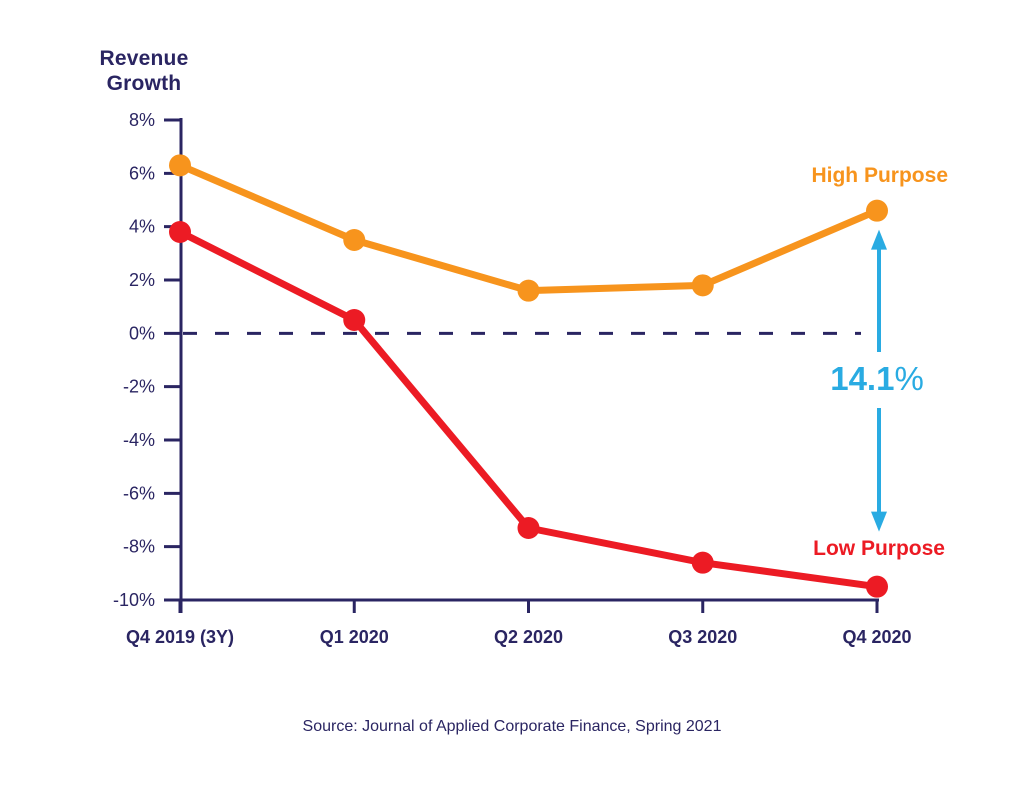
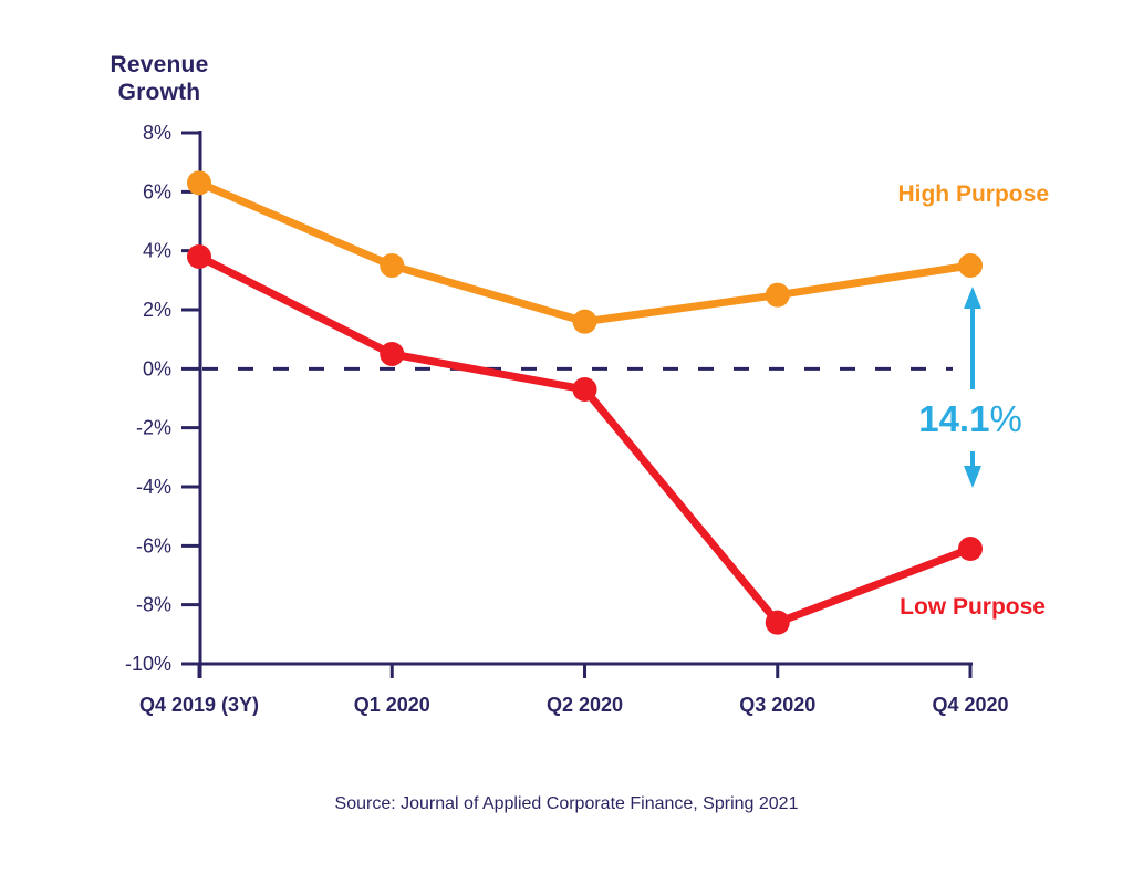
Low Purpose/Q2 2020: -7.3% -> -0.7%
High Purpose/Q3 2020: 1.8% -> 2.5%
High Purpose/Q4 2020: 4.6% -> 3.5%
Low Purpose/Q4 2020: -9.5% -> -6.1%
